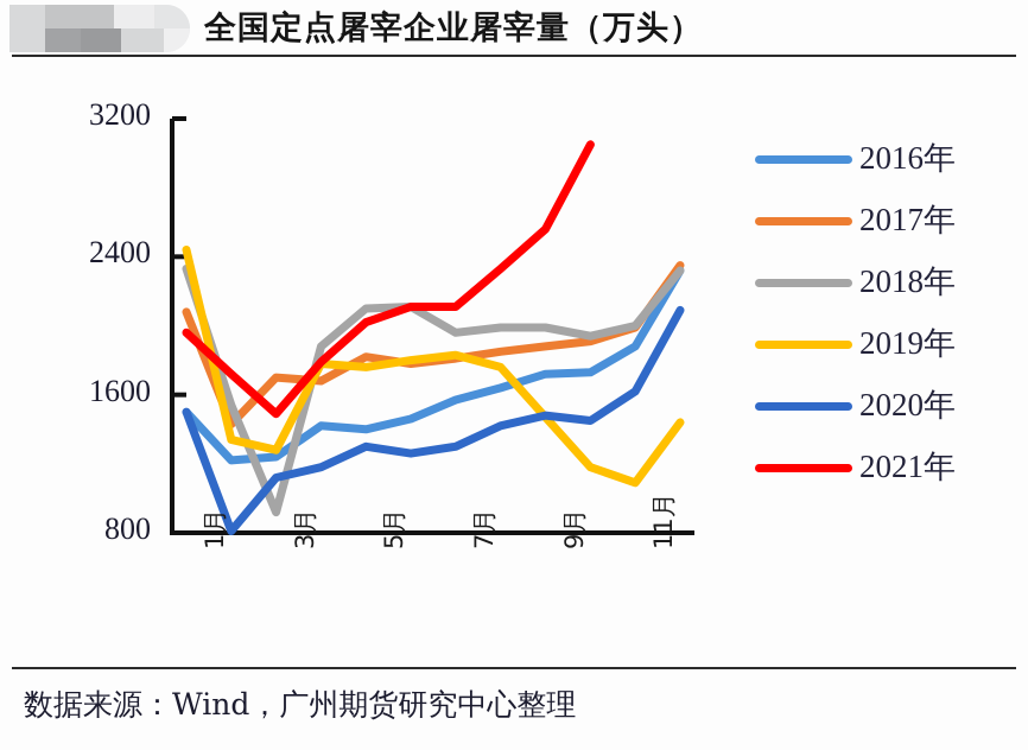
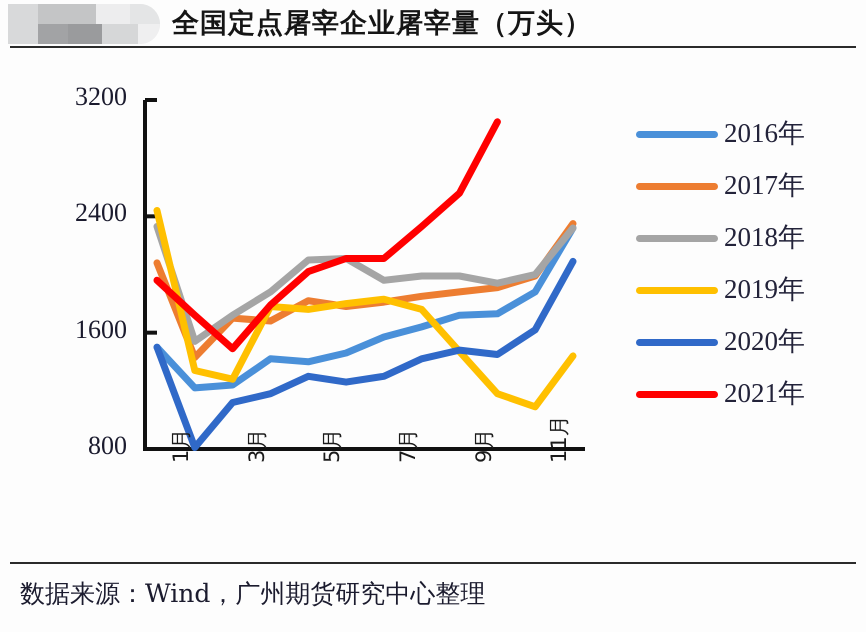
2018年/3月: 920 -> 1720
